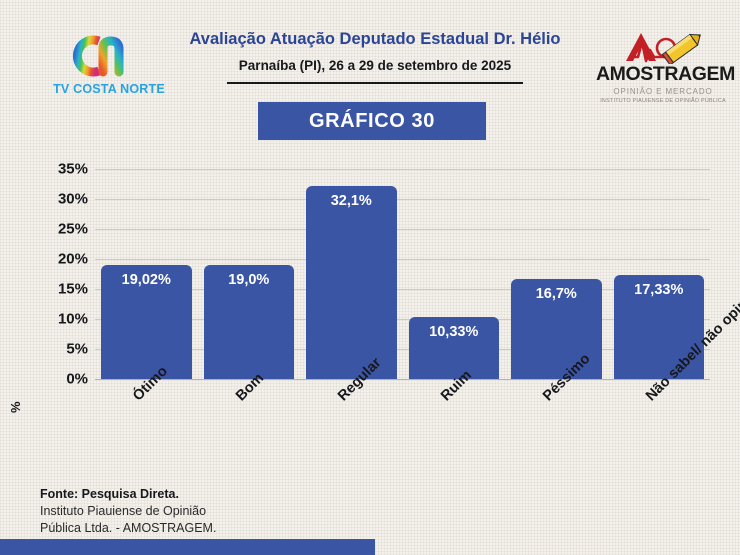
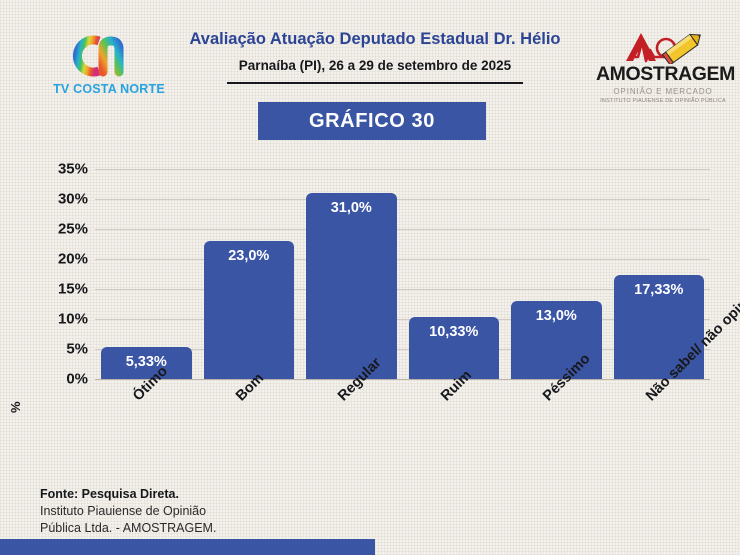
Ótimo: 19,02% -> 5,33%
Bom: 19,0% -> 23,0%
Regular: 32,1% -> 31,0%
Péssimo: 16,7% -> 13,0%
